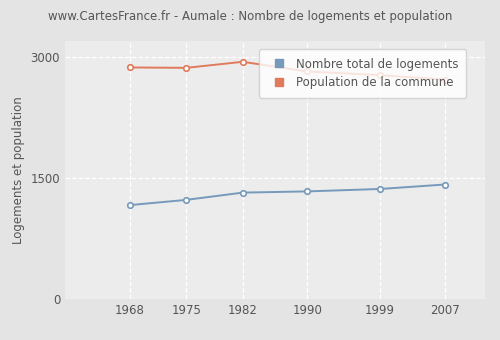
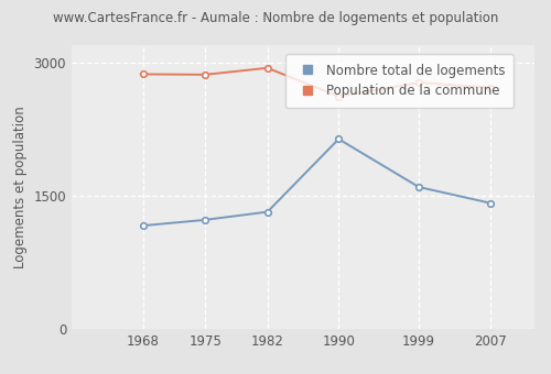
Nombre total de logements/1990: 1340 -> 2140
Population de la commune/1990: 2820 -> 2620
Nombre total de logements/1999: 1360 -> 1600
